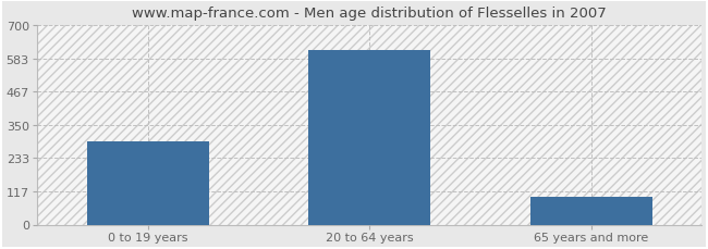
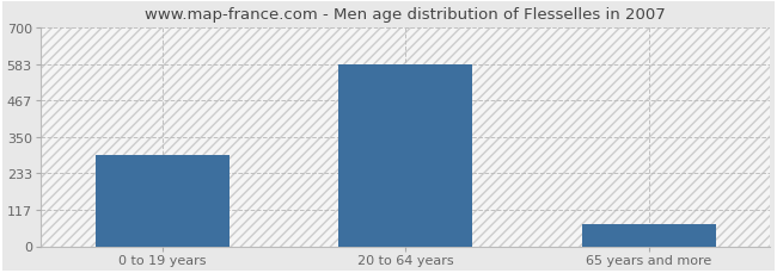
20 to 64 years: 610 -> 580
65 years and more: 98 -> 70
